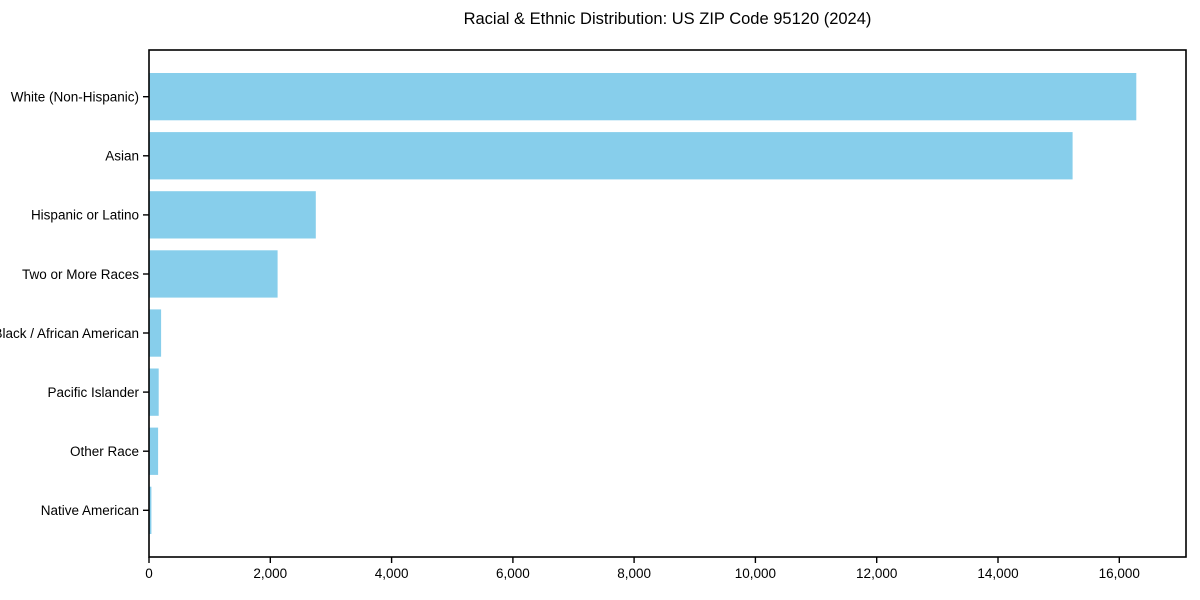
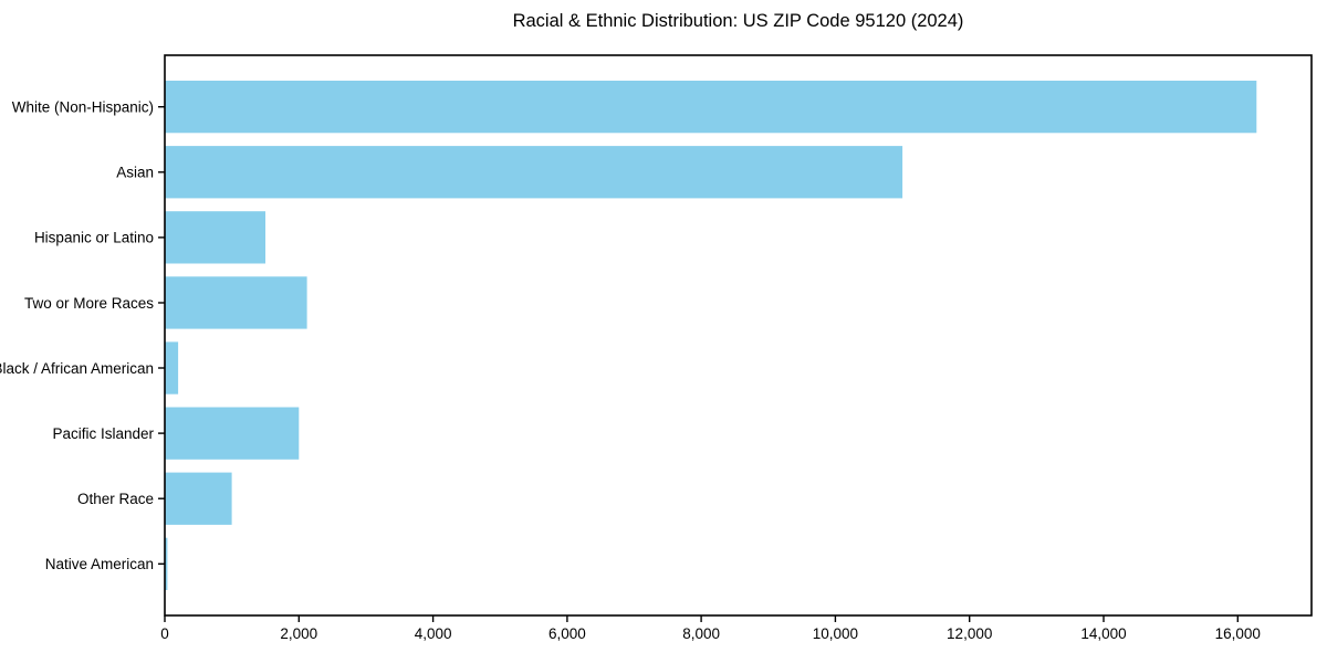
Asian: 15200 -> 11000
Hispanic or Latino: 2800 -> 1500
Pacific Islander: 200 -> 2000
Other Race: 200 -> 1000
